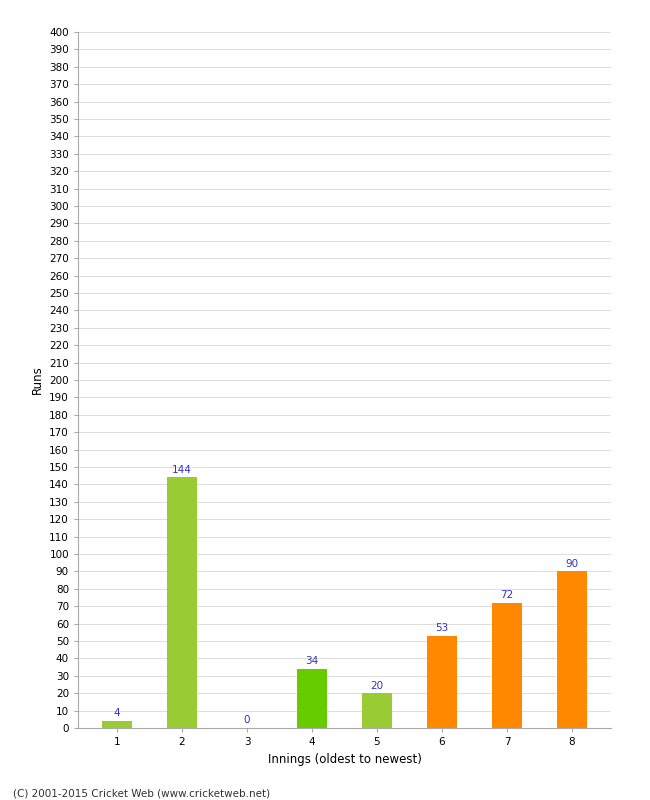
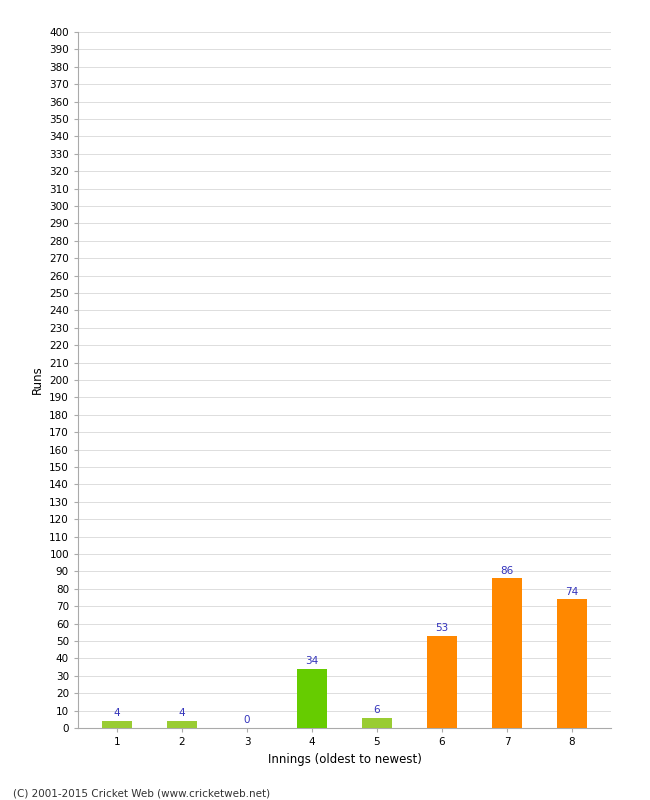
2: 144 -> 4
5: 20 -> 6
7: 72 -> 86
8: 90 -> 74
